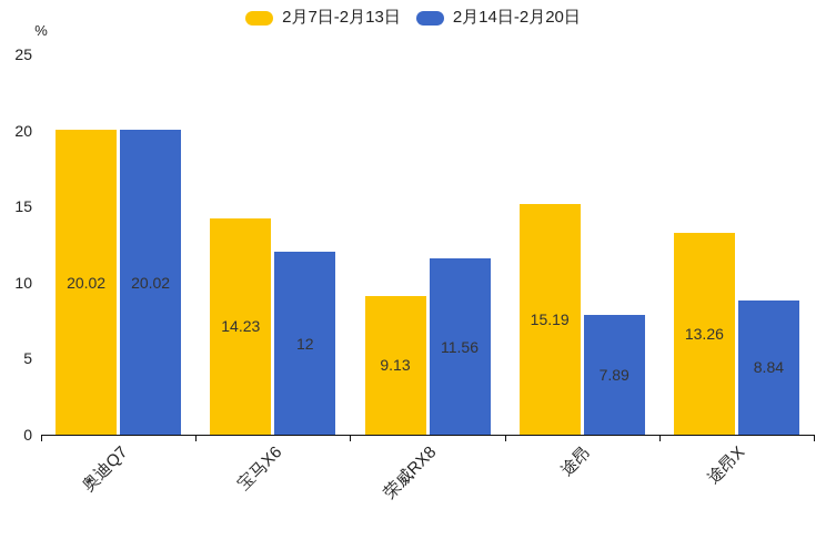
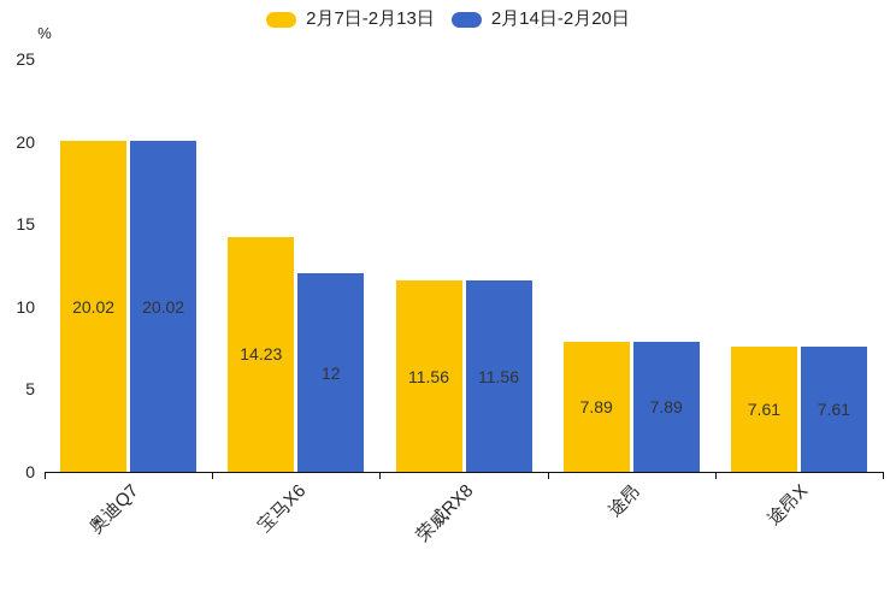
2月7日-2月13日/荣威RX8: 9.13 -> 11.56
2月7日-2月13日/途昂: 15.19 -> 7.89
2月7日-2月13日/途昂X: 13.26 -> 7.61
2月14日-2月20日/途昂X: 8.84 -> 7.61
